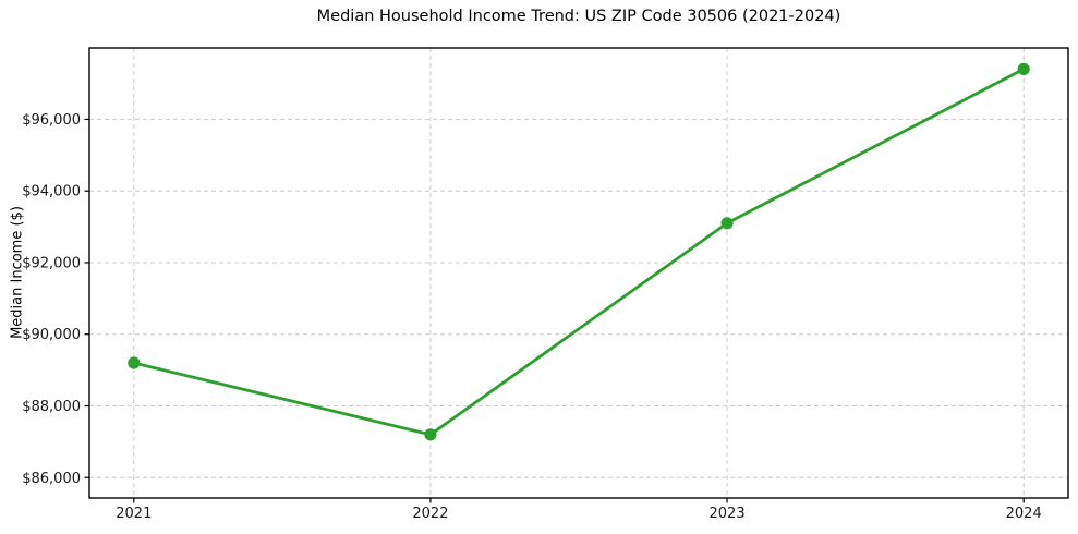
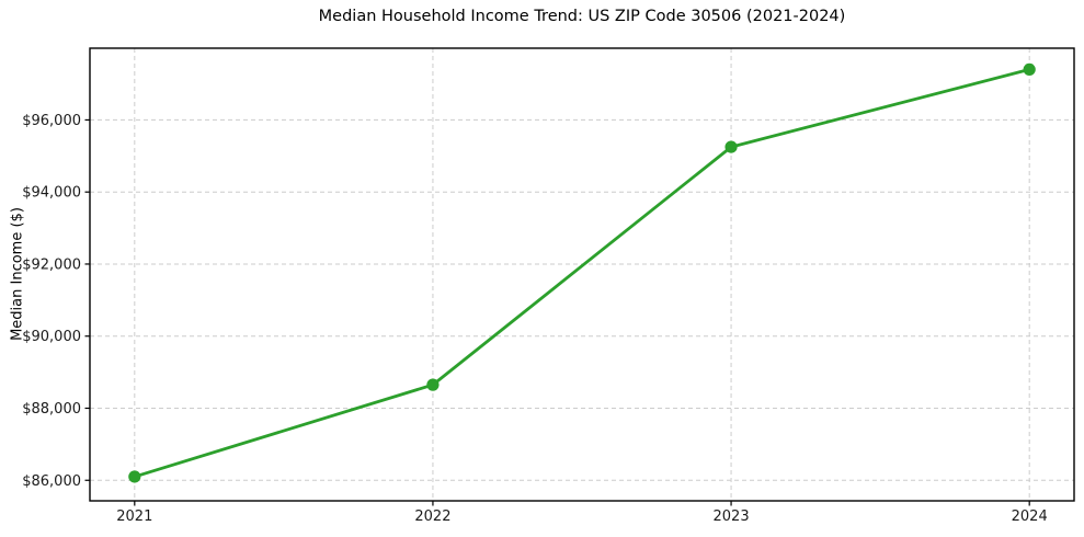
2021: $89200 -> $86100
2022: $87200 -> $88600
2023: $93100 -> $95200
